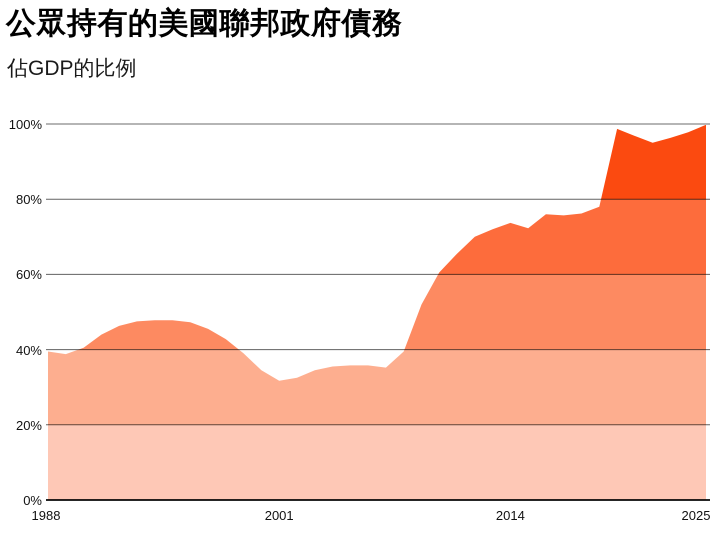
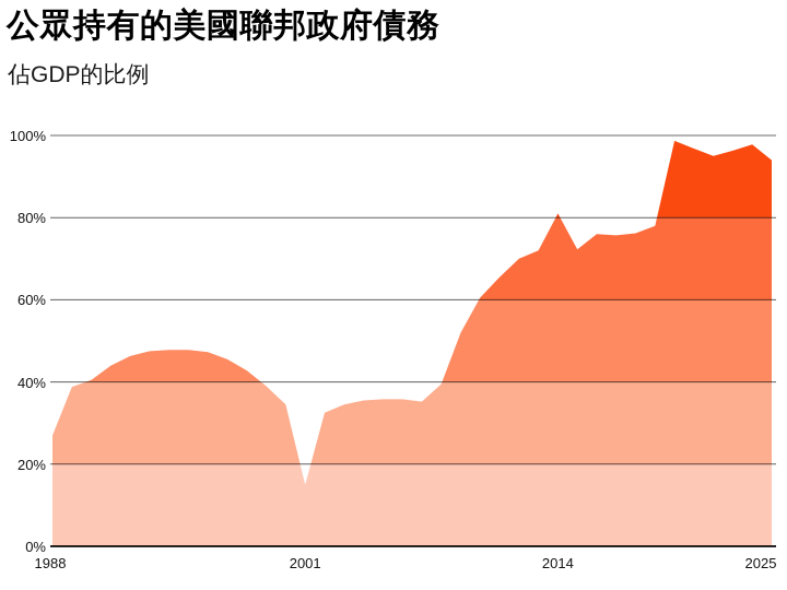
1988: 40% -> 27%
2001: 32% -> 15%
2014: 74% -> 81%
2025: 100% -> 94%
